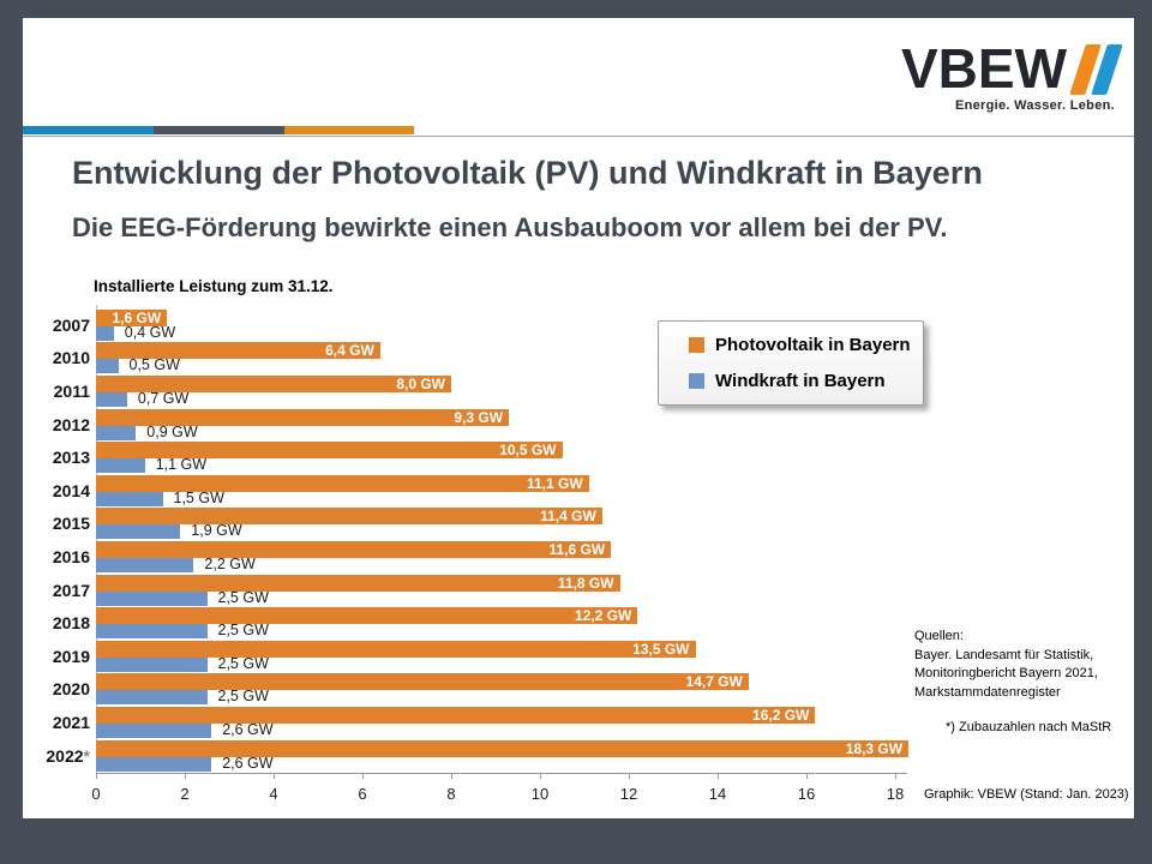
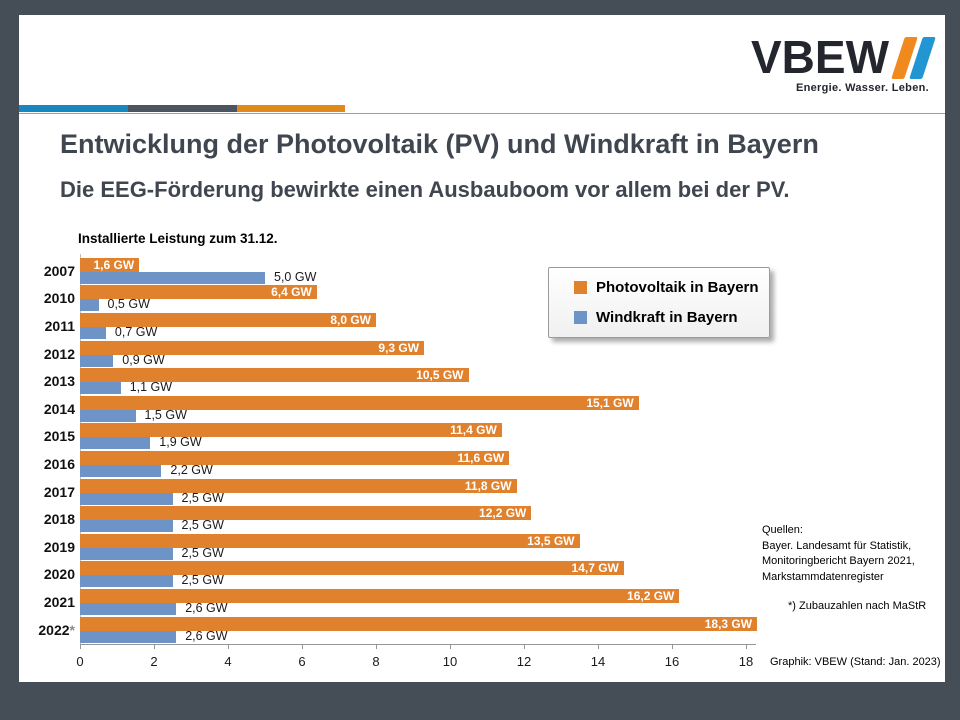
Windkraft in Bayern/2007: 0,4 -> 5,0
Photovoltaik in Bayern/2014: 11,1 -> 15,1
